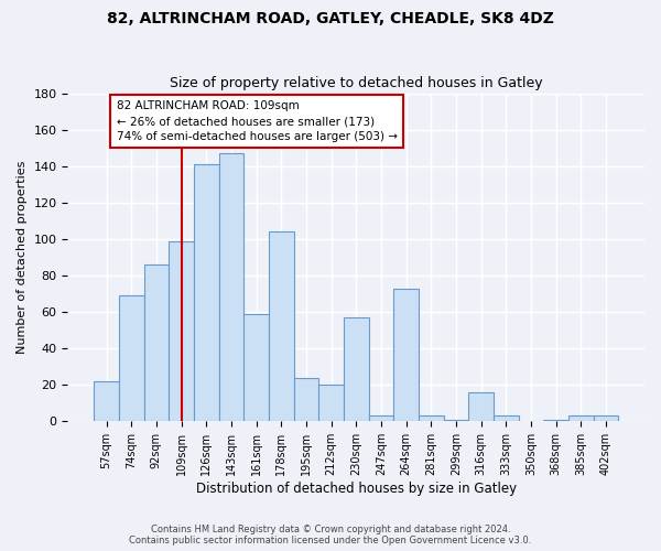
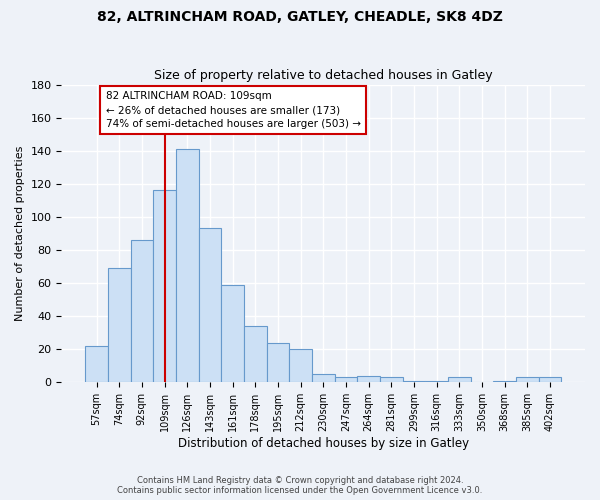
109sqm: 99 -> 116
143sqm: 147 -> 93
178sqm: 104 -> 34
230sqm: 57 -> 5
264sqm: 73 -> 4
316sqm: 16 -> 1
